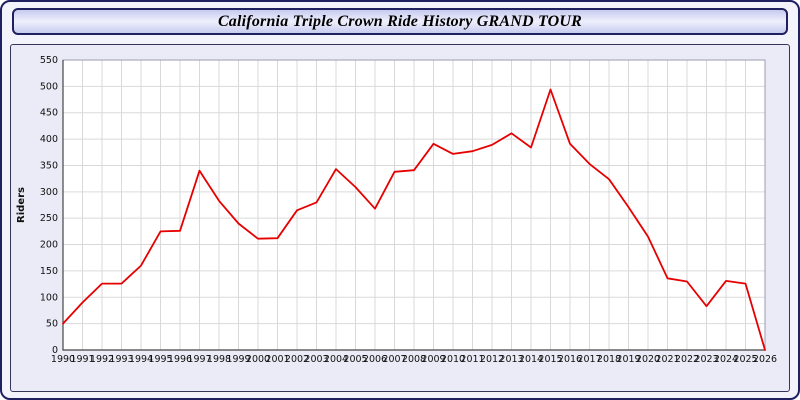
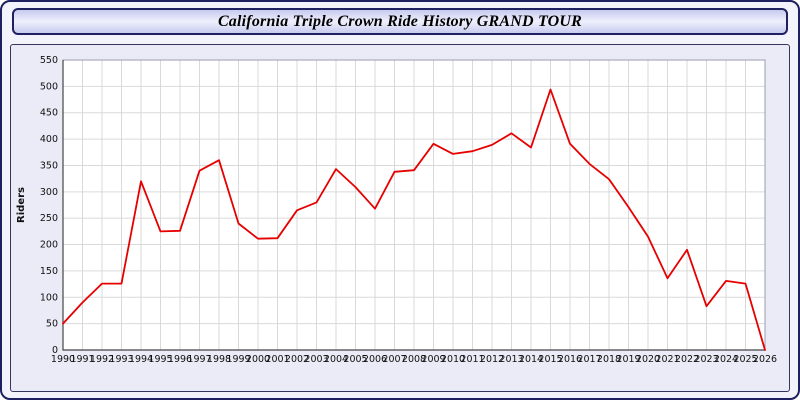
1994: 160 -> 320
1998: 280 -> 360
2022: 130 -> 190
